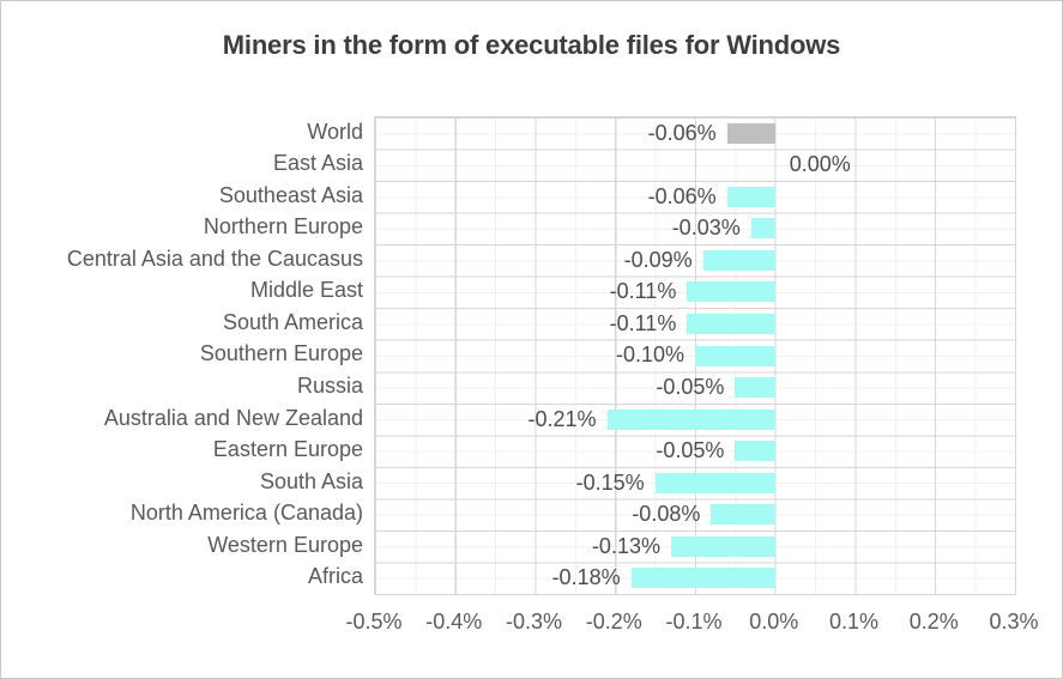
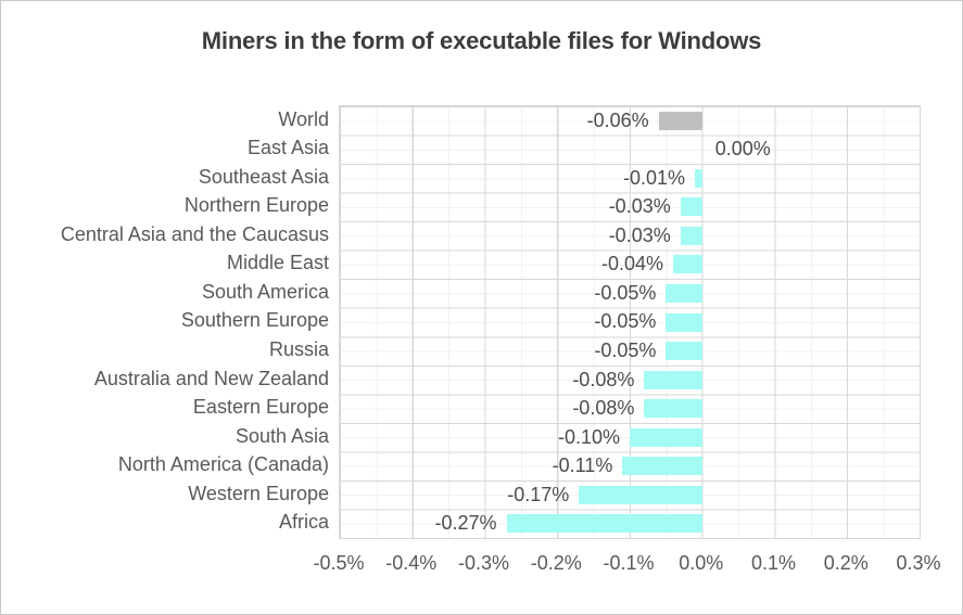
Southeast Asia: -0.06% -> -0.01%
Central Asia and the Caucasus: -0.09% -> -0.03%
Middle East: -0.11% -> -0.04%
South America: -0.11% -> -0.05%
Southern Europe: -0.10% -> -0.05%
Australia and New Zealand: -0.21% -> -0.08%
Eastern Europe: -0.05% -> -0.08%
South Asia: -0.15% -> -0.10%
North America (Canada): -0.08% -> -0.11%
Western Europe: -0.13% -> -0.17%
Africa: -0.18% -> -0.27%
